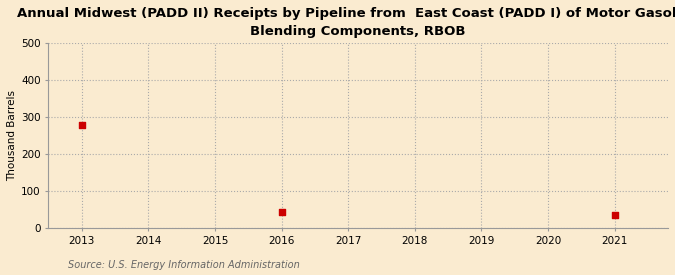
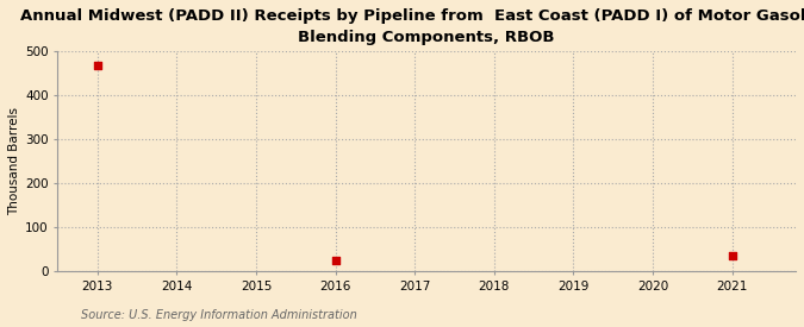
2013: 280 -> 469
2016: 45 -> 25
